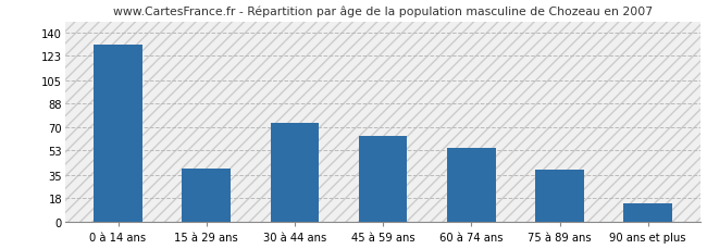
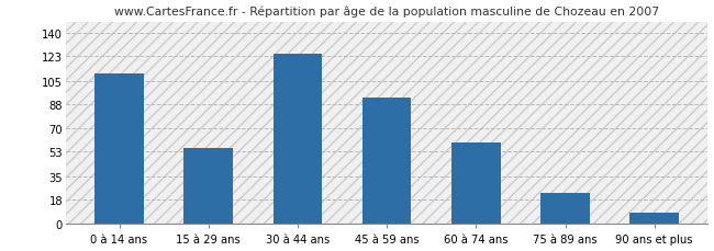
0 à 14 ans: 131 -> 110
15 à 29 ans: 40 -> 56
30 à 44 ans: 73 -> 125
45 à 59 ans: 64 -> 93
60 à 74 ans: 55 -> 60
75 à 89 ans: 39 -> 23
90 ans et plus: 14 -> 8
